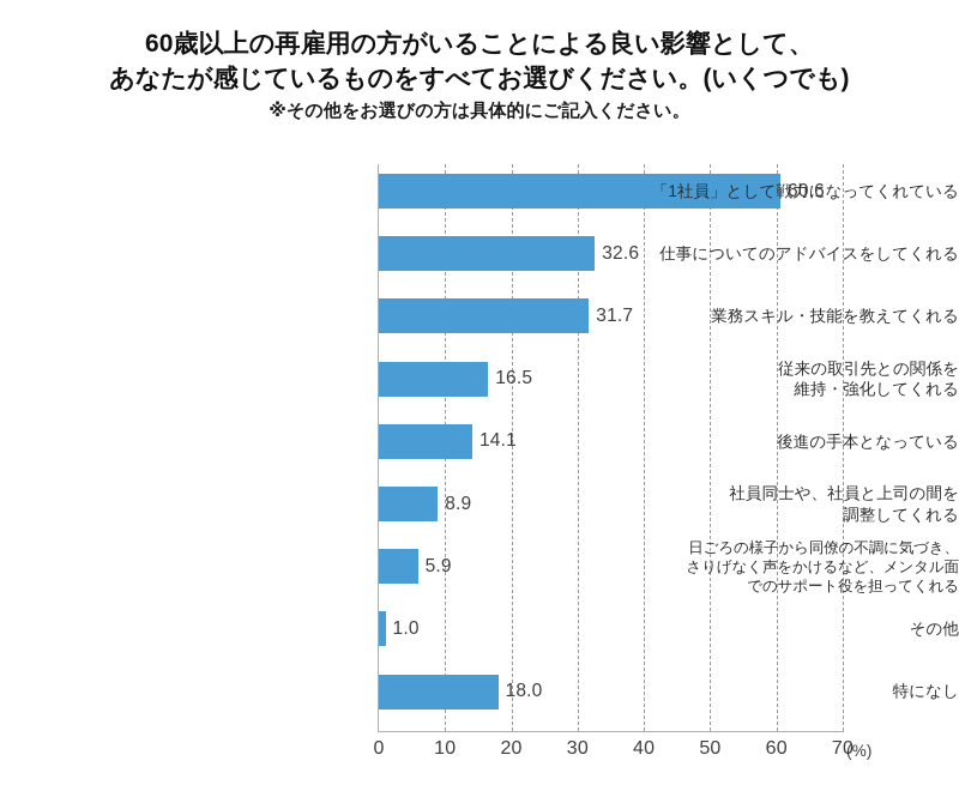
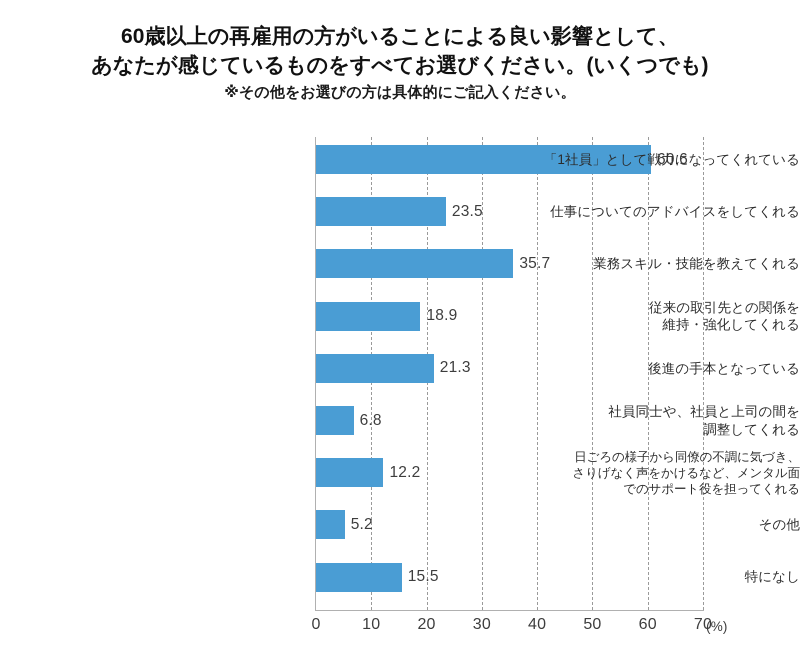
仕事についてのアドバイスをしてくれる: 32.6 -> 23.5
業務スキル・技能を教えてくれる: 31.7 -> 35.7
従来の取引先との関係を 維持・強化してくれる: 16.5 -> 18.9
後進の手本となっている: 14.1 -> 21.3
社員同士や、社員と上司の間を 調整してくれる: 8.9 -> 6.8
日ごろの様子から同僚の不調に気づき、 さりげなく声をかけるなど、メンタル面 でのサポート役を担ってくれる: 5.9 -> 12.2
その他: 1.0 -> 5.2
特になし: 18.0 -> 15.5
